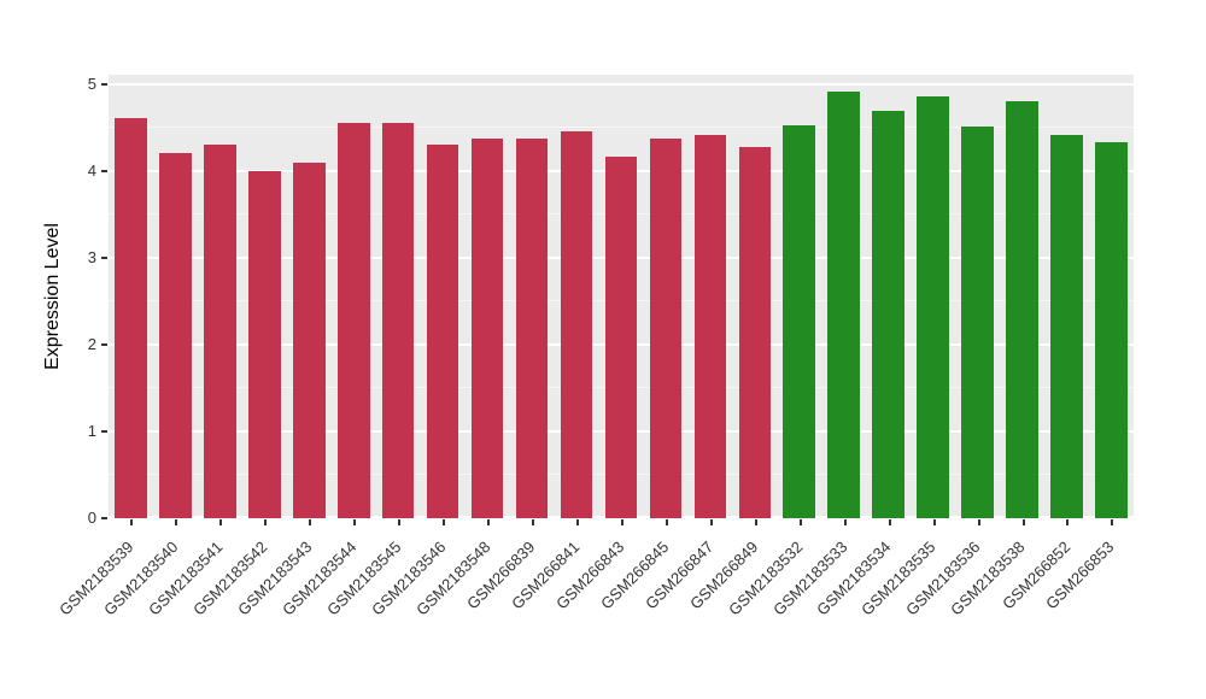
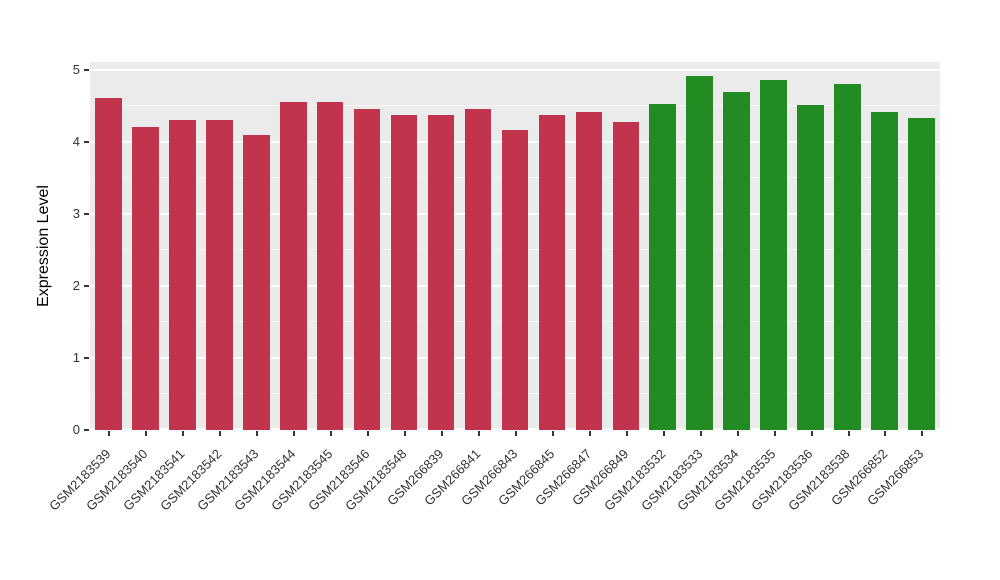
GSM2183542: 4.0 -> 4.3
GSM2183546: 4.3 -> 4.5
